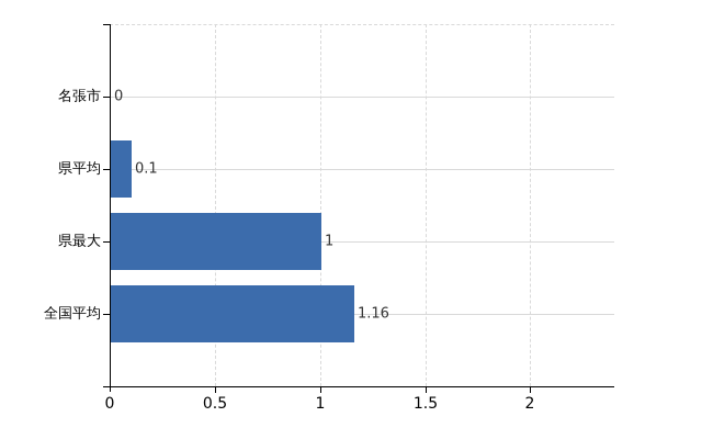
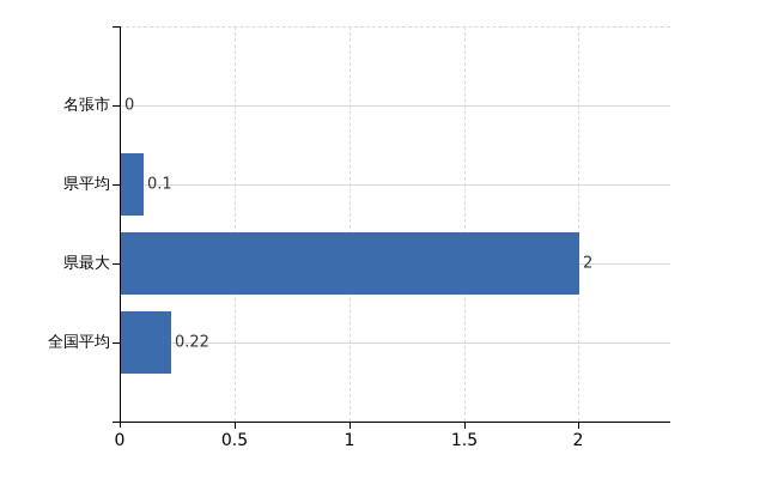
県最大: 1 -> 2
全国平均: 1.16 -> 0.22
